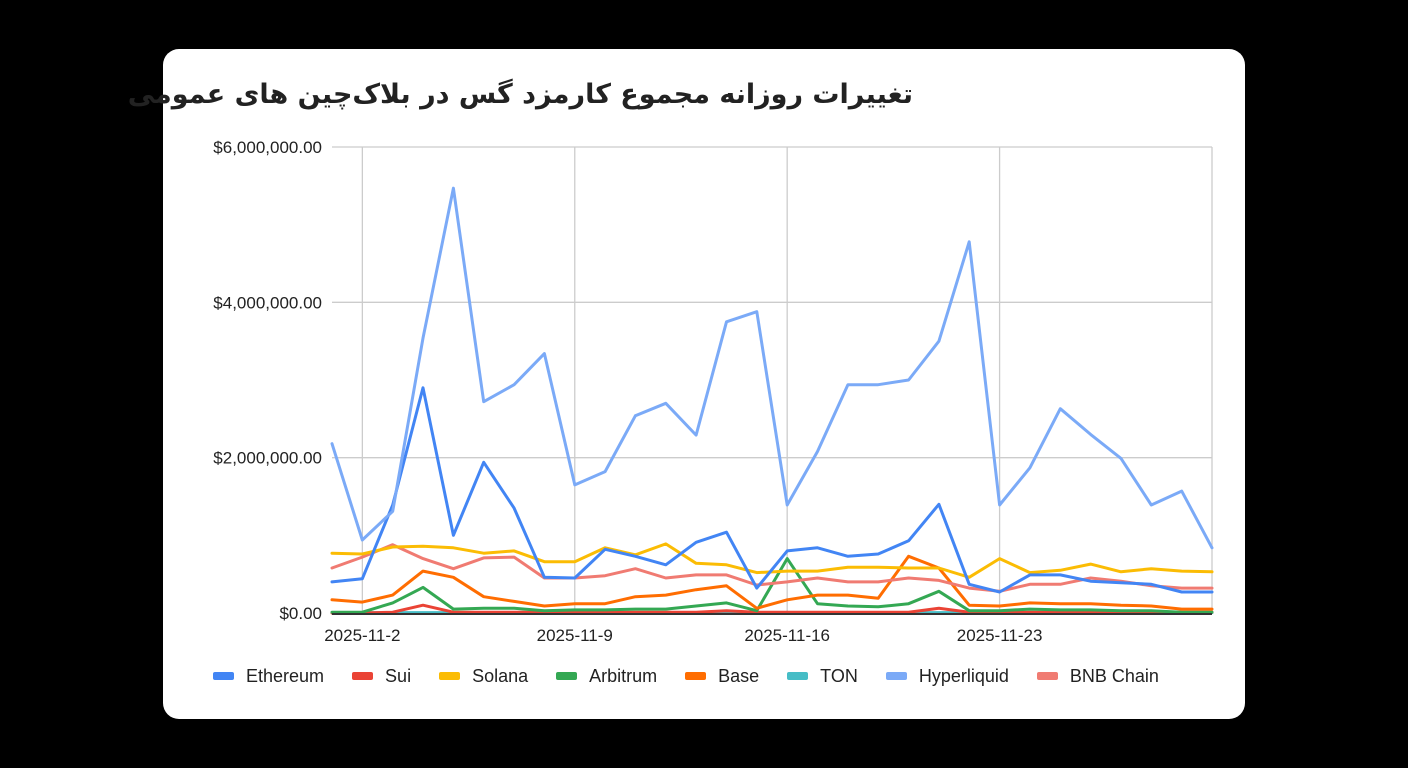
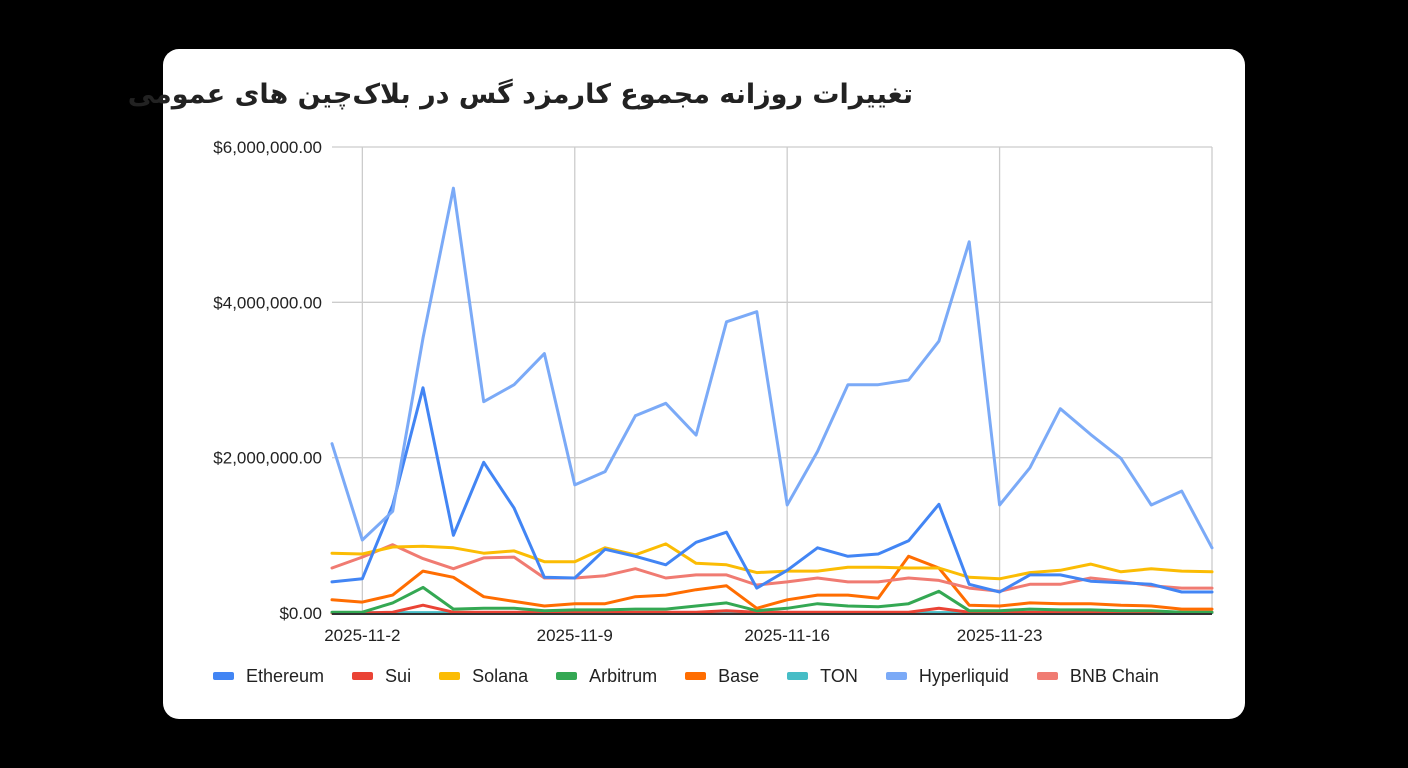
Ethereum/2025-11-16: $800000 -> $600000
Arbitrum/2025-11-16: $700000 -> $100000
Solana/2025-11-23: $700000 -> $400000
